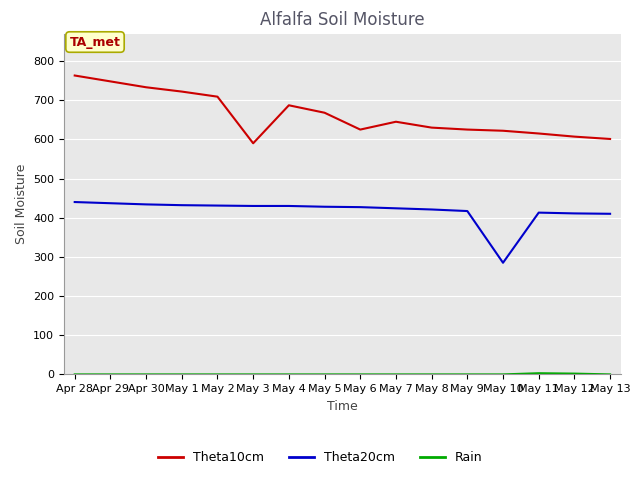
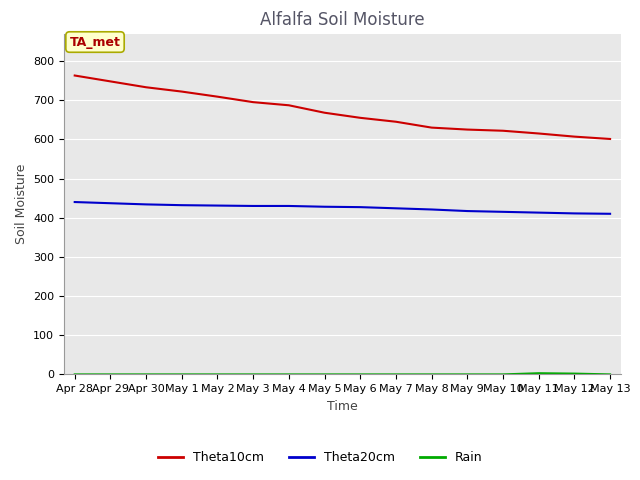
Theta10cm/May 3: 590 -> 695
Theta10cm/May 6: 625 -> 655
Theta20cm/May 10: 285 -> 415
